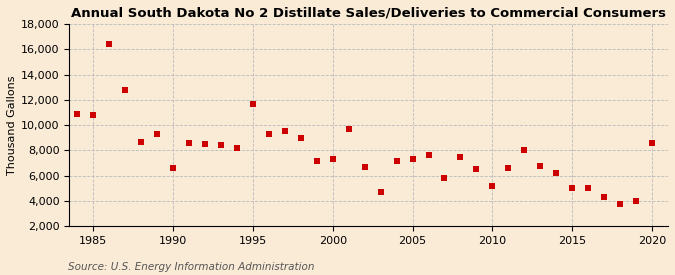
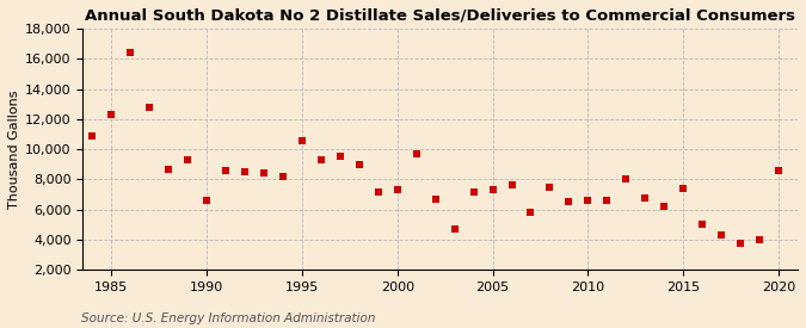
1985: 10,800 -> 12,300
1995: 11,700 -> 10,600
2010: 5,200 -> 6,600
2015: 5,000 -> 7,400
